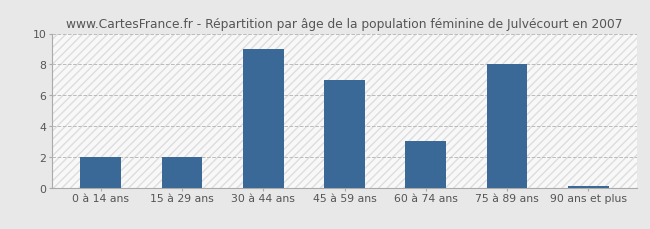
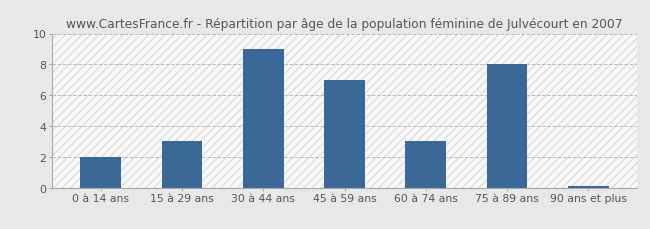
15 à 29 ans: 2.0 -> 3.0
